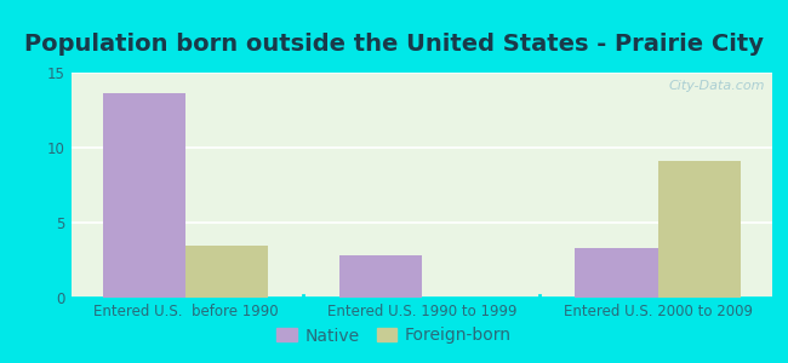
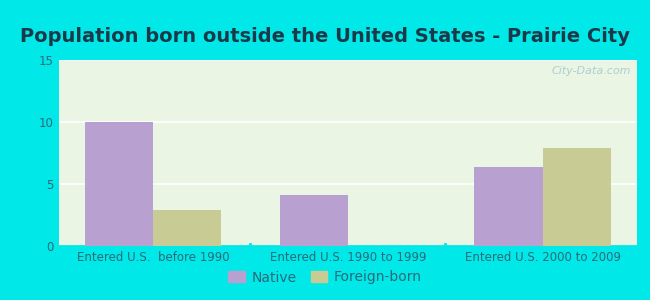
Native/Entered U.S. before 1990: 13.6 -> 10.0
Foreign-born/Entered U.S. before 1990: 3.5 -> 2.9
Native/Entered U.S. 1990 to 1999: 2.8 -> 4.1
Native/Entered U.S. 2000 to 2009: 3.3 -> 6.4
Foreign-born/Entered U.S. 2000 to 2009: 9.1 -> 7.9
